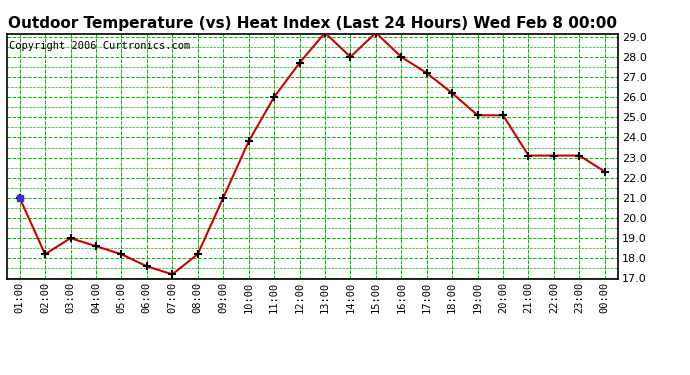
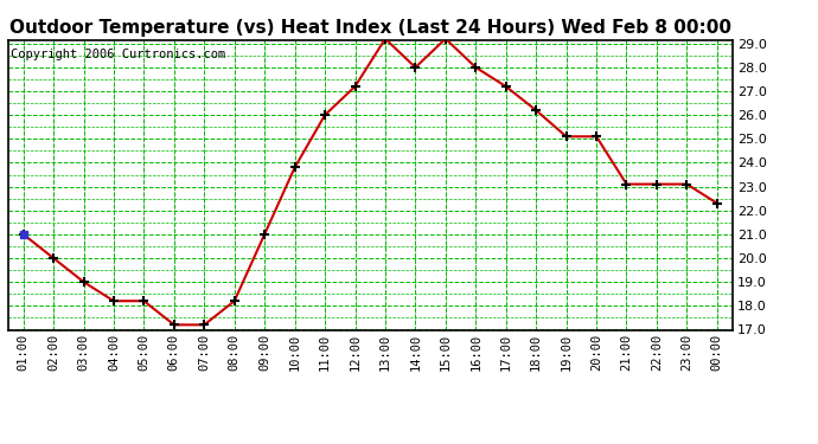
02:00: 18.2 -> 20.0
04:00: 18.6 -> 18.2
06:00: 17.6 -> 17.2
12:00: 27.7 -> 27.2
